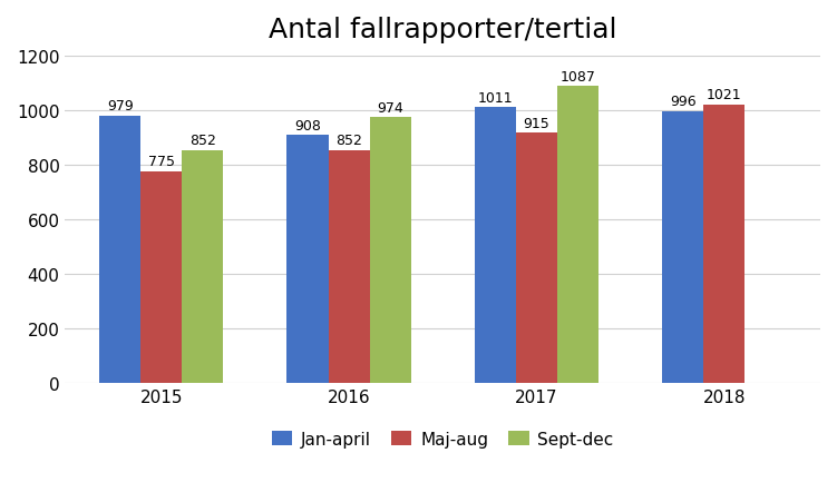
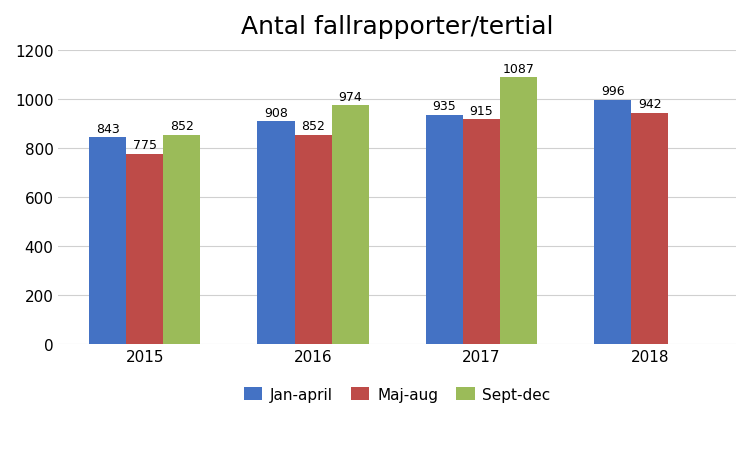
Jan-april/2015: 979 -> 843
Jan-april/2017: 1011 -> 935
Maj-aug/2018: 1021 -> 942
